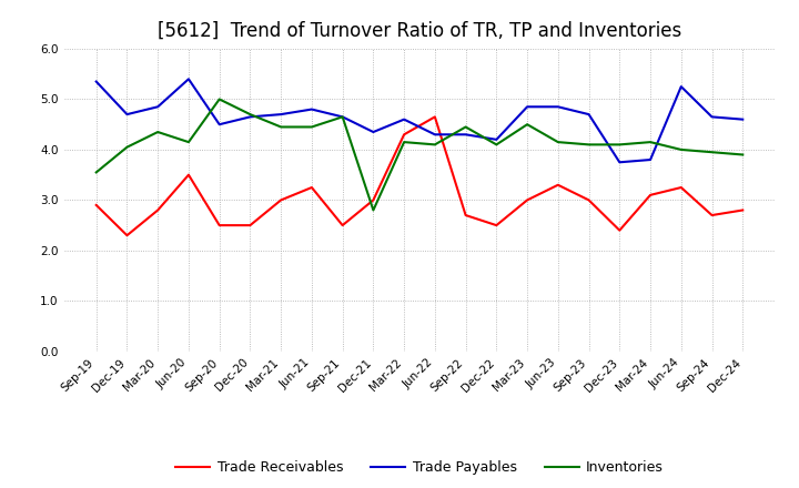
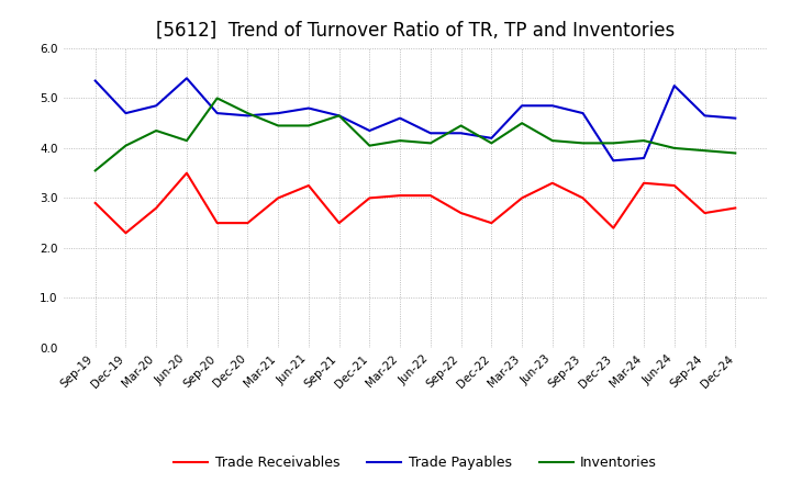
Trade Payables/Sep-20: 4.50 -> 4.70
Inventories/Dec-21: 2.80 -> 4.05
Trade Receivables/Mar-22: 4.30 -> 3.05
Trade Receivables/Jun-22: 4.65 -> 3.05
Trade Receivables/Mar-24: 3.10 -> 3.30
